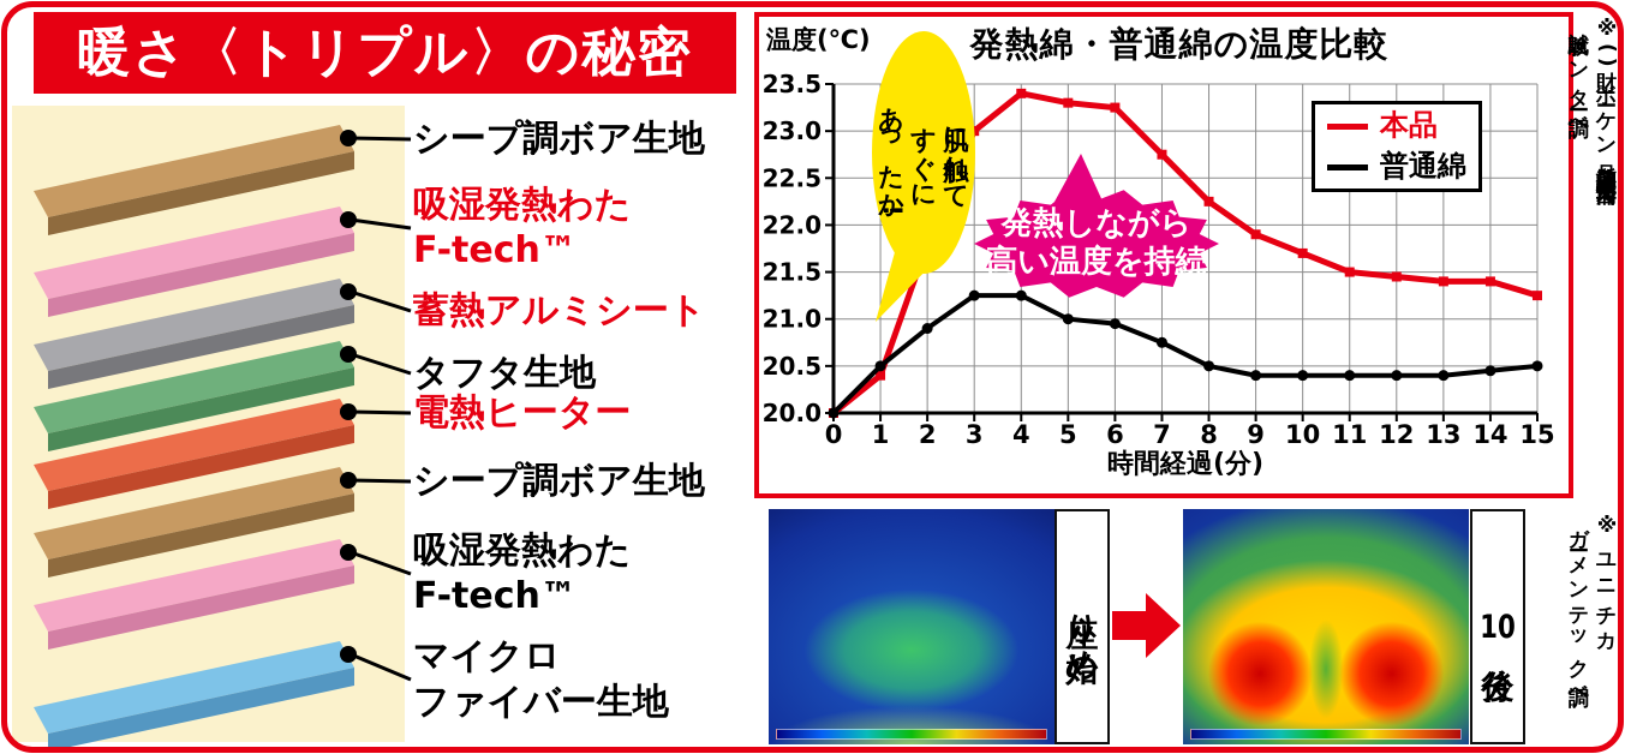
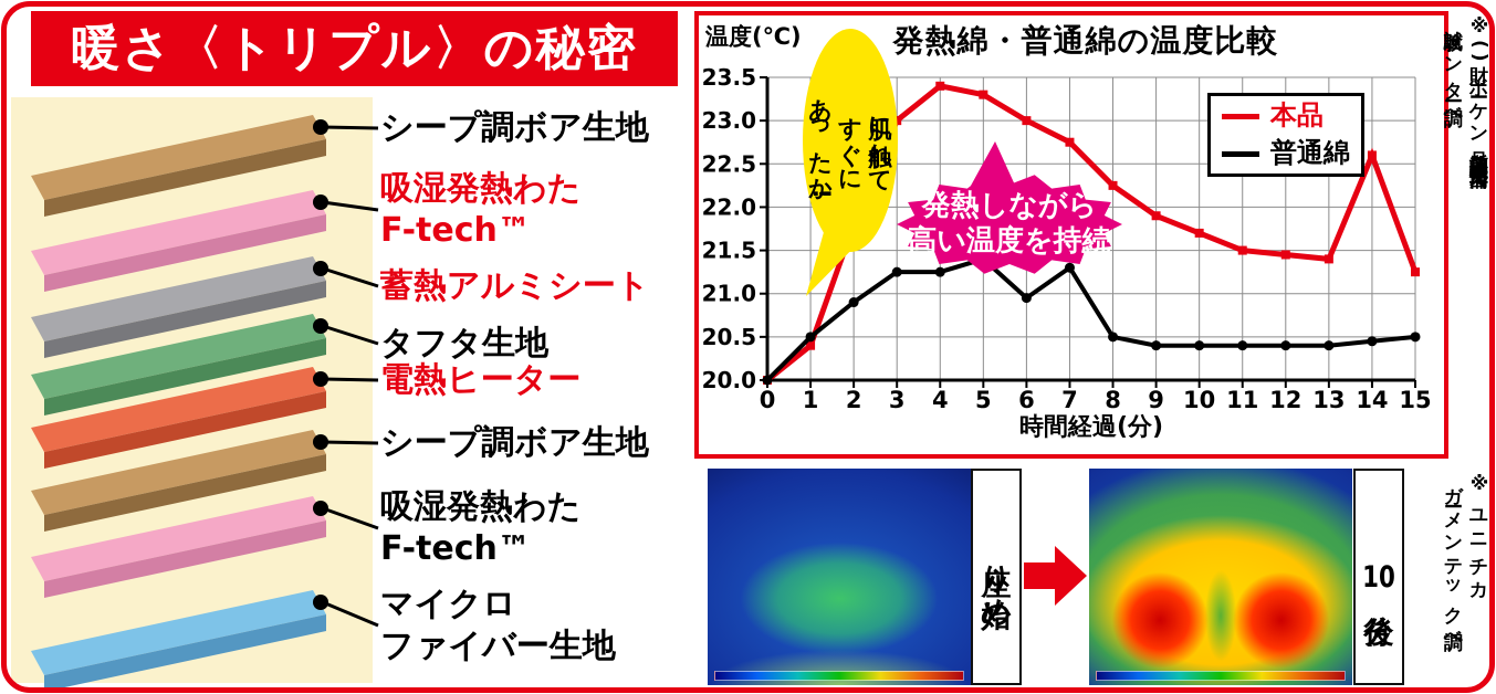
普通綿/5: 21.0 -> 21.4
本品/6: 23.2 -> 23.0
普通綿/7: 20.8 -> 21.3
本品/14: 21.4 -> 22.6
